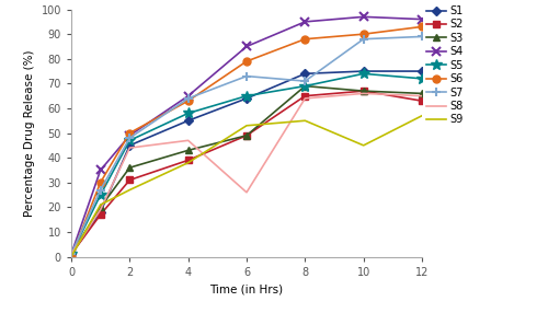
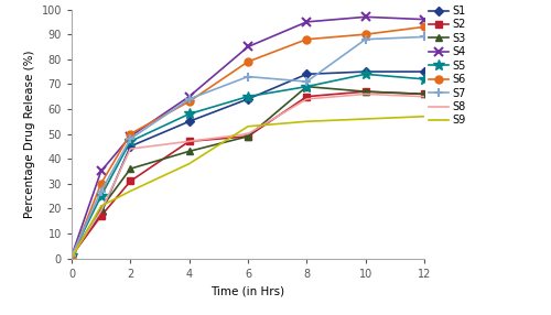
S2/4: 39 -> 47
S8/6: 26 -> 50
S9/10: 45 -> 56
S2/12: 63 -> 66
